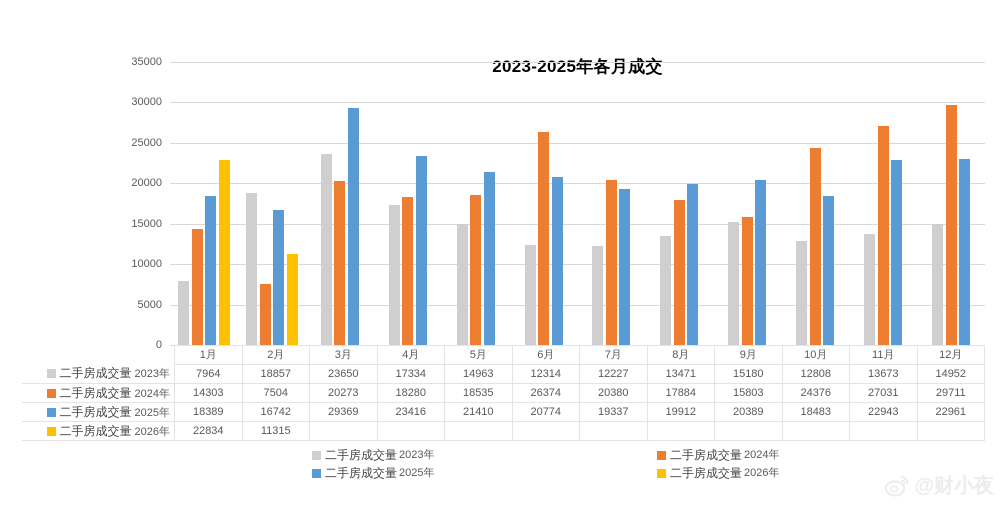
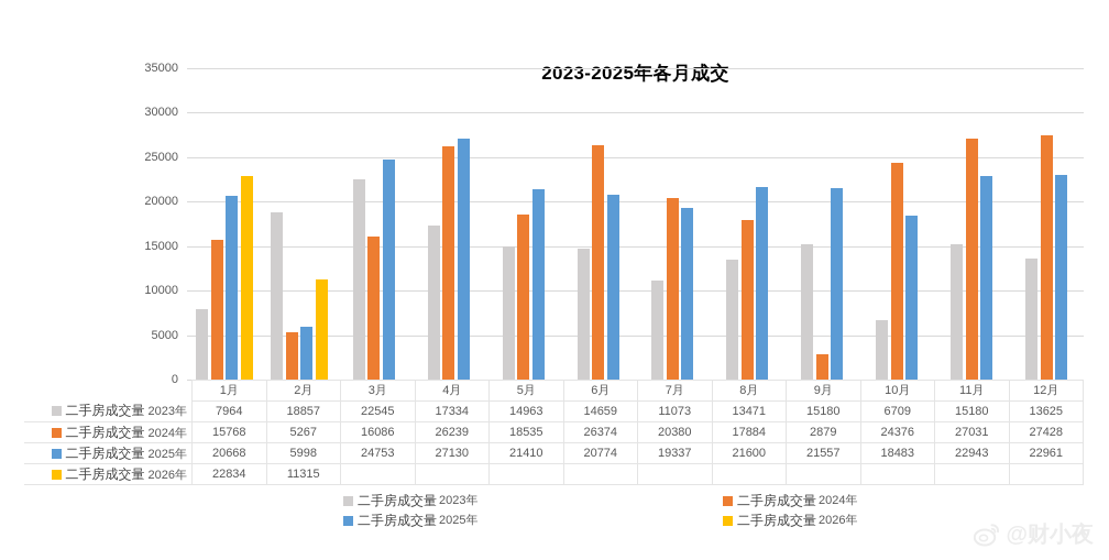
二手房成交量 2024年/1月: 14303 -> 15768
二手房成交量 2025年/1月: 18389 -> 20668
二手房成交量 2024年/2月: 7504 -> 5267
二手房成交量 2025年/2月: 16742 -> 5998
二手房成交量 2023年/3月: 23650 -> 22545
二手房成交量 2024年/3月: 20273 -> 16086
二手房成交量 2025年/3月: 29369 -> 24753
二手房成交量 2024年/4月: 18280 -> 26239
二手房成交量 2025年/4月: 23416 -> 27130
二手房成交量 2023年/6月: 12314 -> 14659
二手房成交量 2023年/7月: 12227 -> 11073
二手房成交量 2025年/8月: 19912 -> 21600
二手房成交量 2024年/9月: 15803 -> 2879
二手房成交量 2025年/9月: 20389 -> 21557
二手房成交量 2023年/10月: 12808 -> 6709
二手房成交量 2023年/11月: 13673 -> 15180
二手房成交量 2023年/12月: 14952 -> 13625
二手房成交量 2024年/12月: 29711 -> 27428
